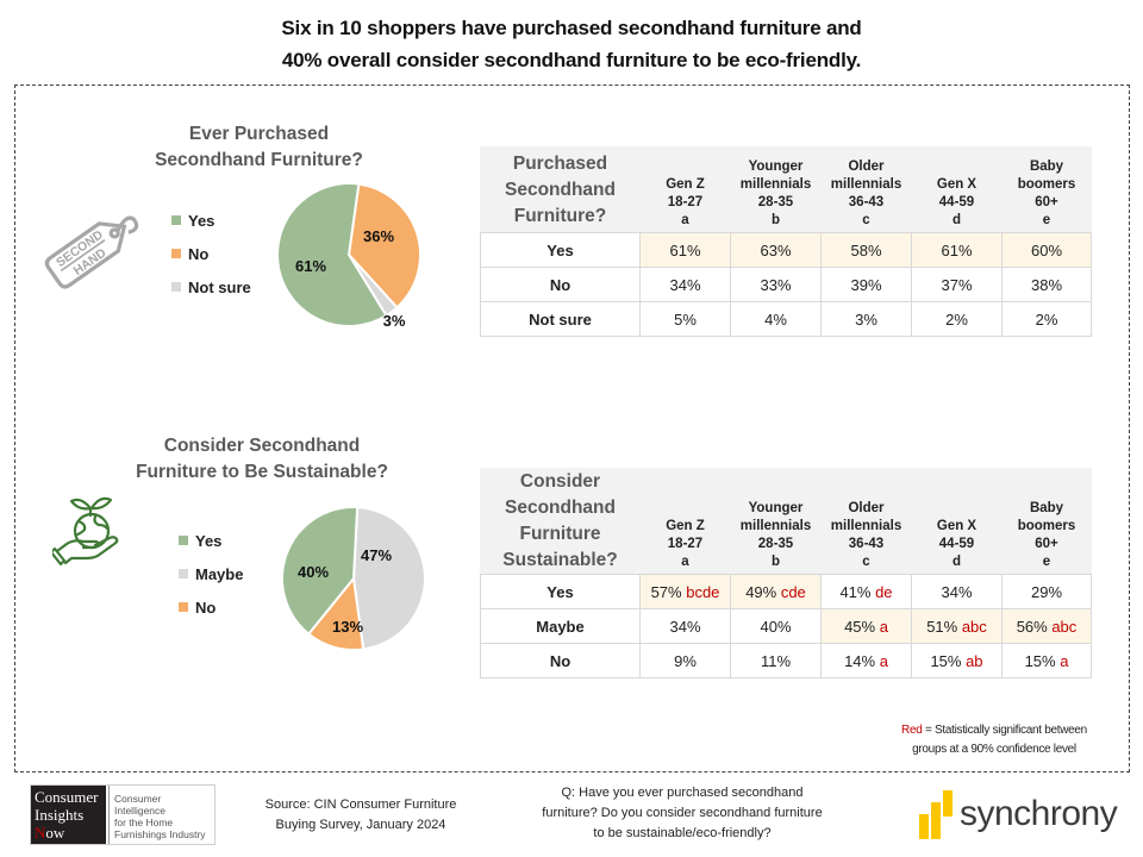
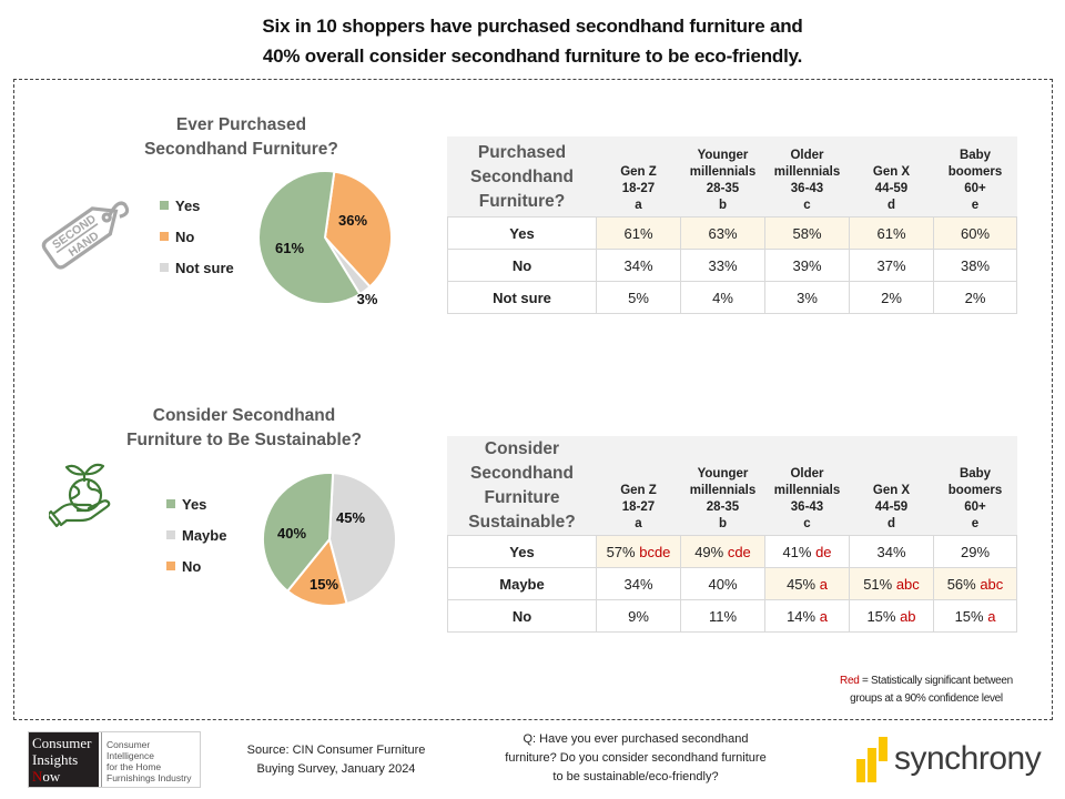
Consider Secondhand Furniture to Be Sustainable?/Maybe: 47% -> 45%
Consider Secondhand Furniture to Be Sustainable?/No: 13% -> 15%
